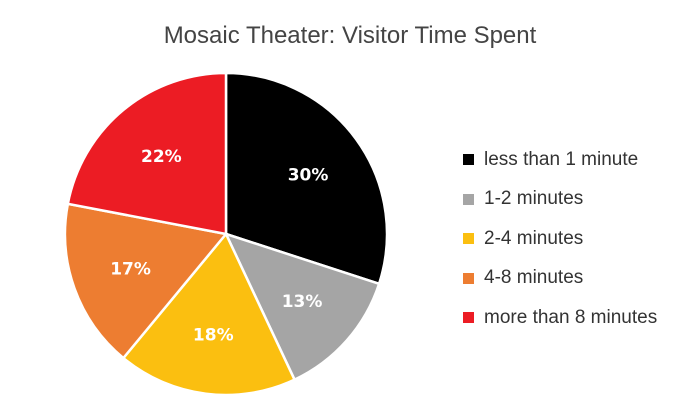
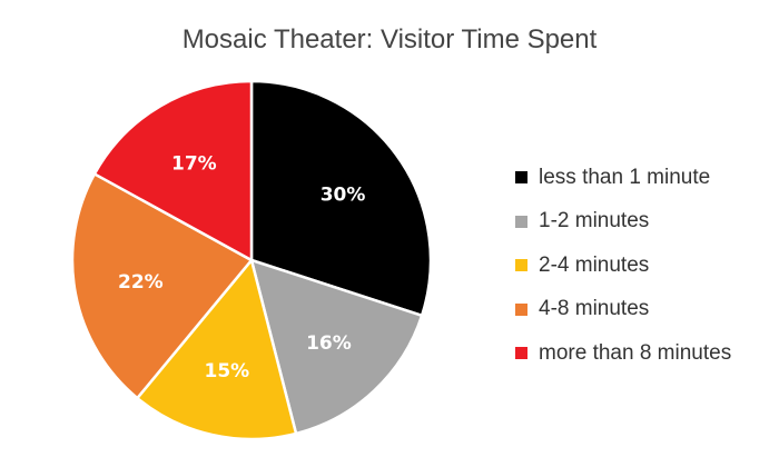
1-2 minutes: 13% -> 16%
2-4 minutes: 18% -> 15%
4-8 minutes: 17% -> 22%
more than 8 minutes: 22% -> 17%
